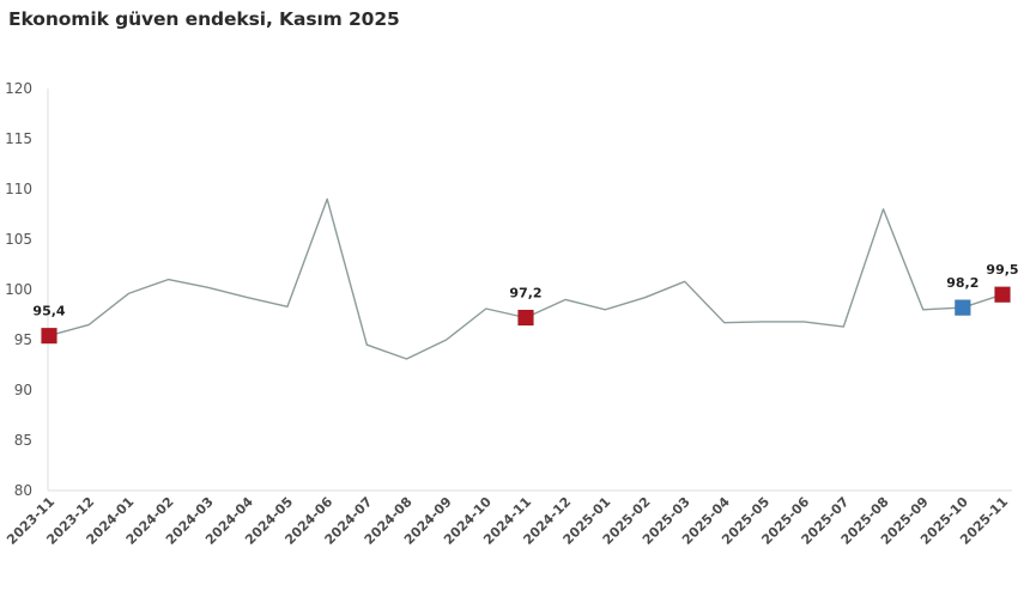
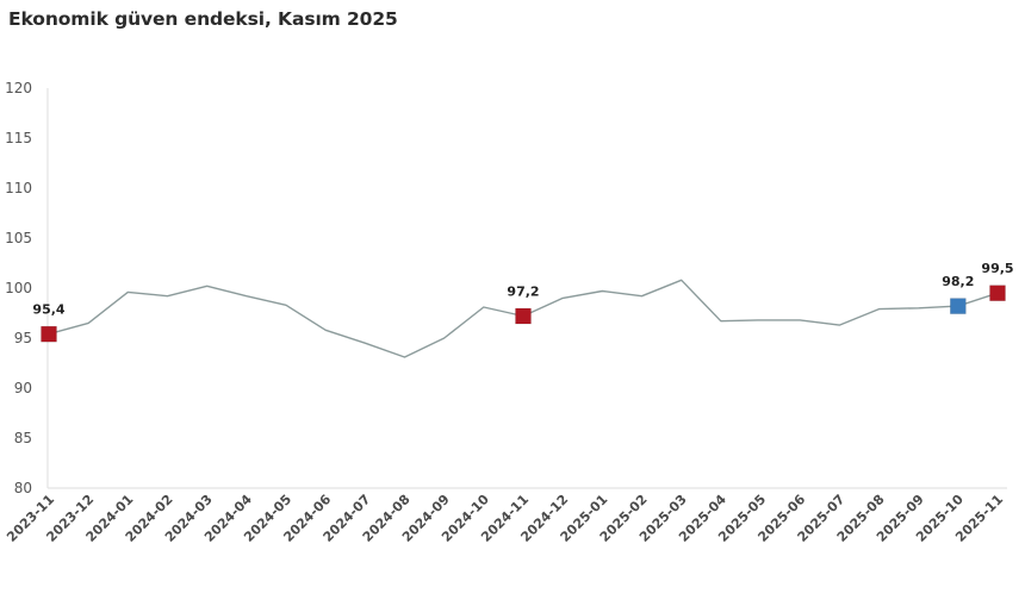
2024-02: 101 -> 99
2024-06: 109 -> 96
2025-01: 98 -> 100
2025-08: 108 -> 98
